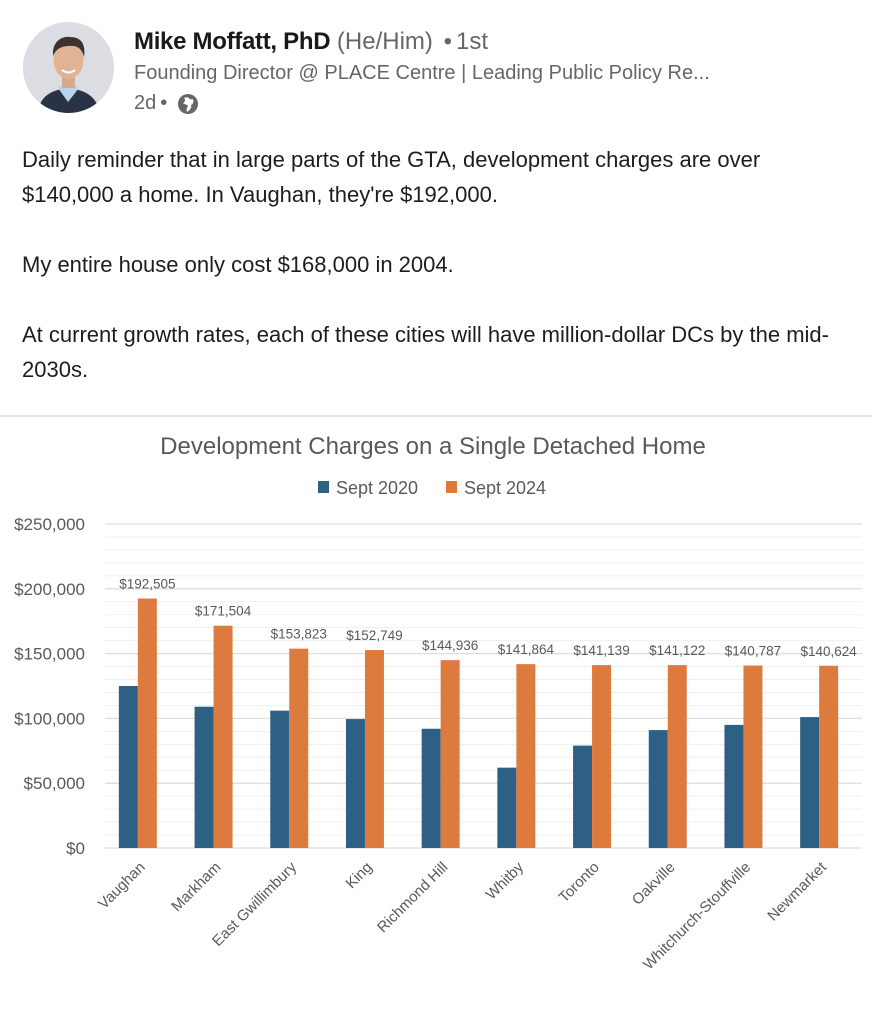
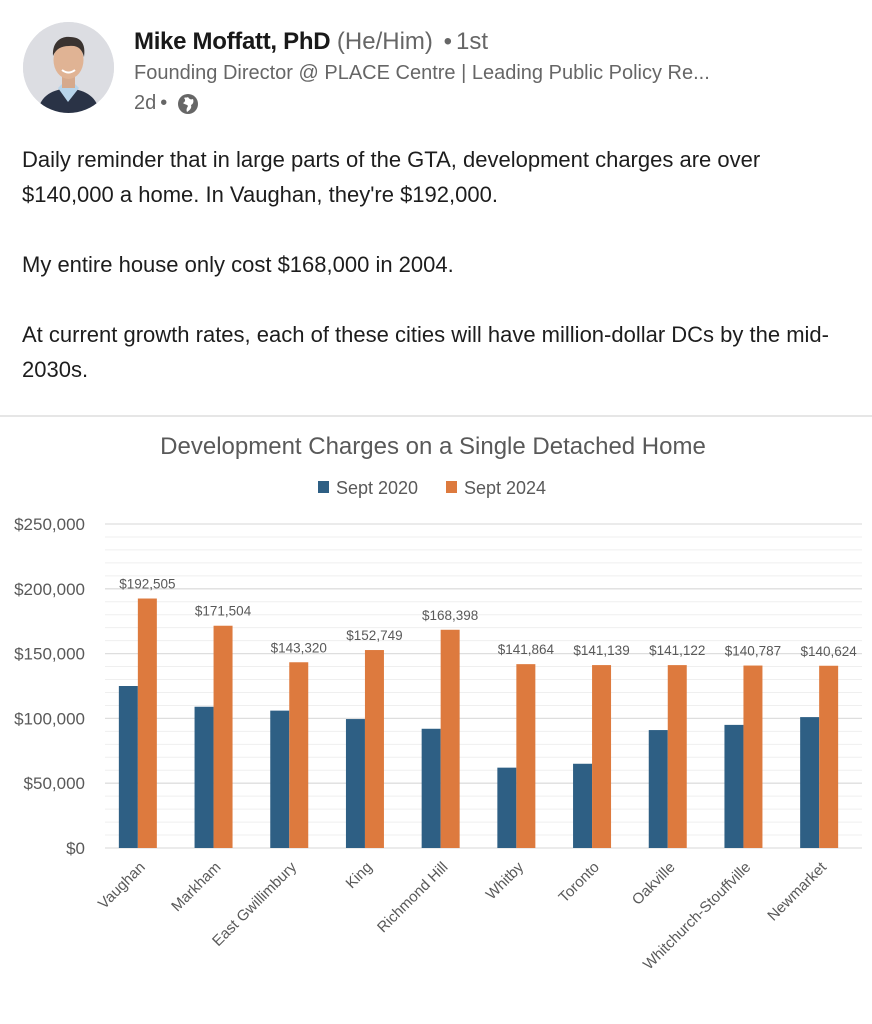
Sept 2024/East Gwillimbury: $153,823 -> $143,320
Sept 2024/Richmond Hill: $144,936 -> $168,398
Sept 2020/Toronto: $79000 -> $65000
